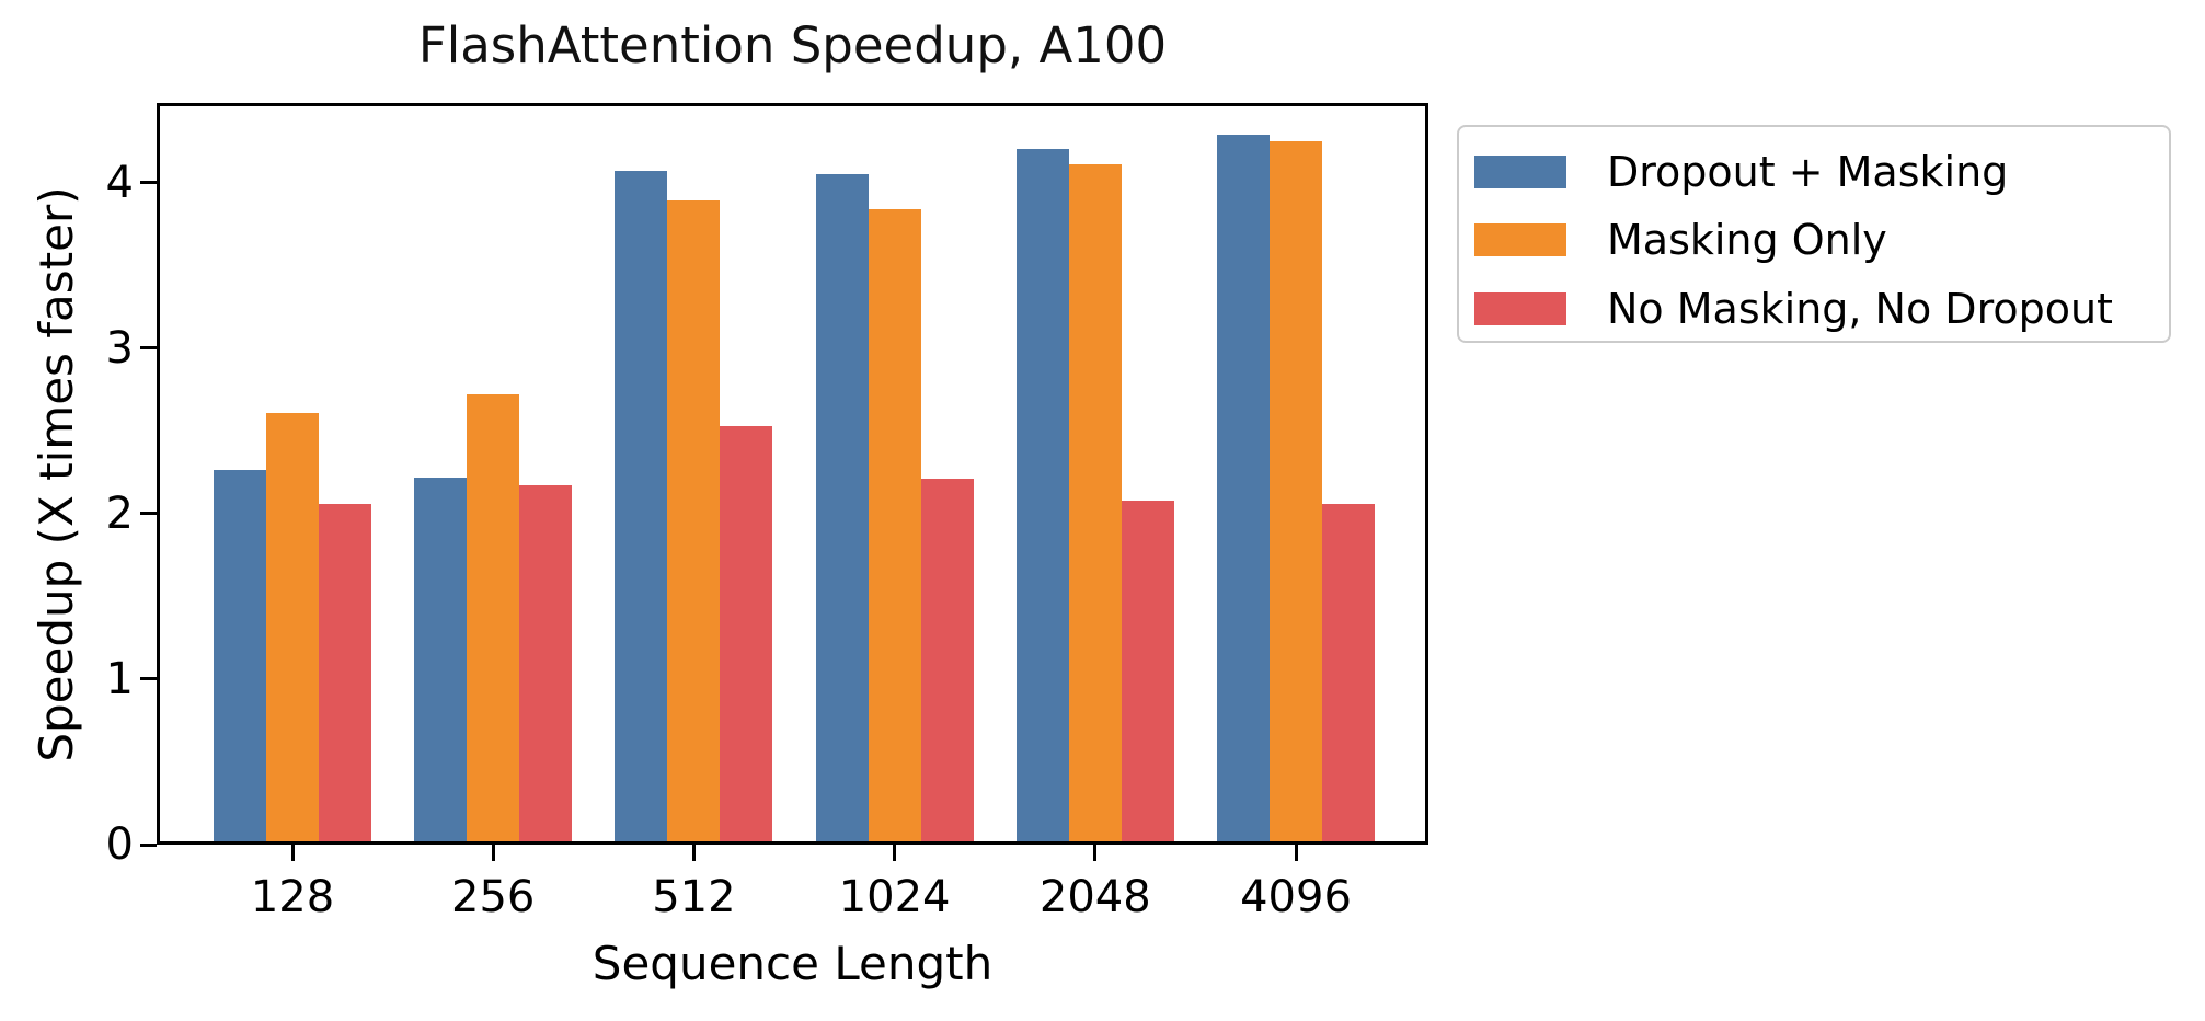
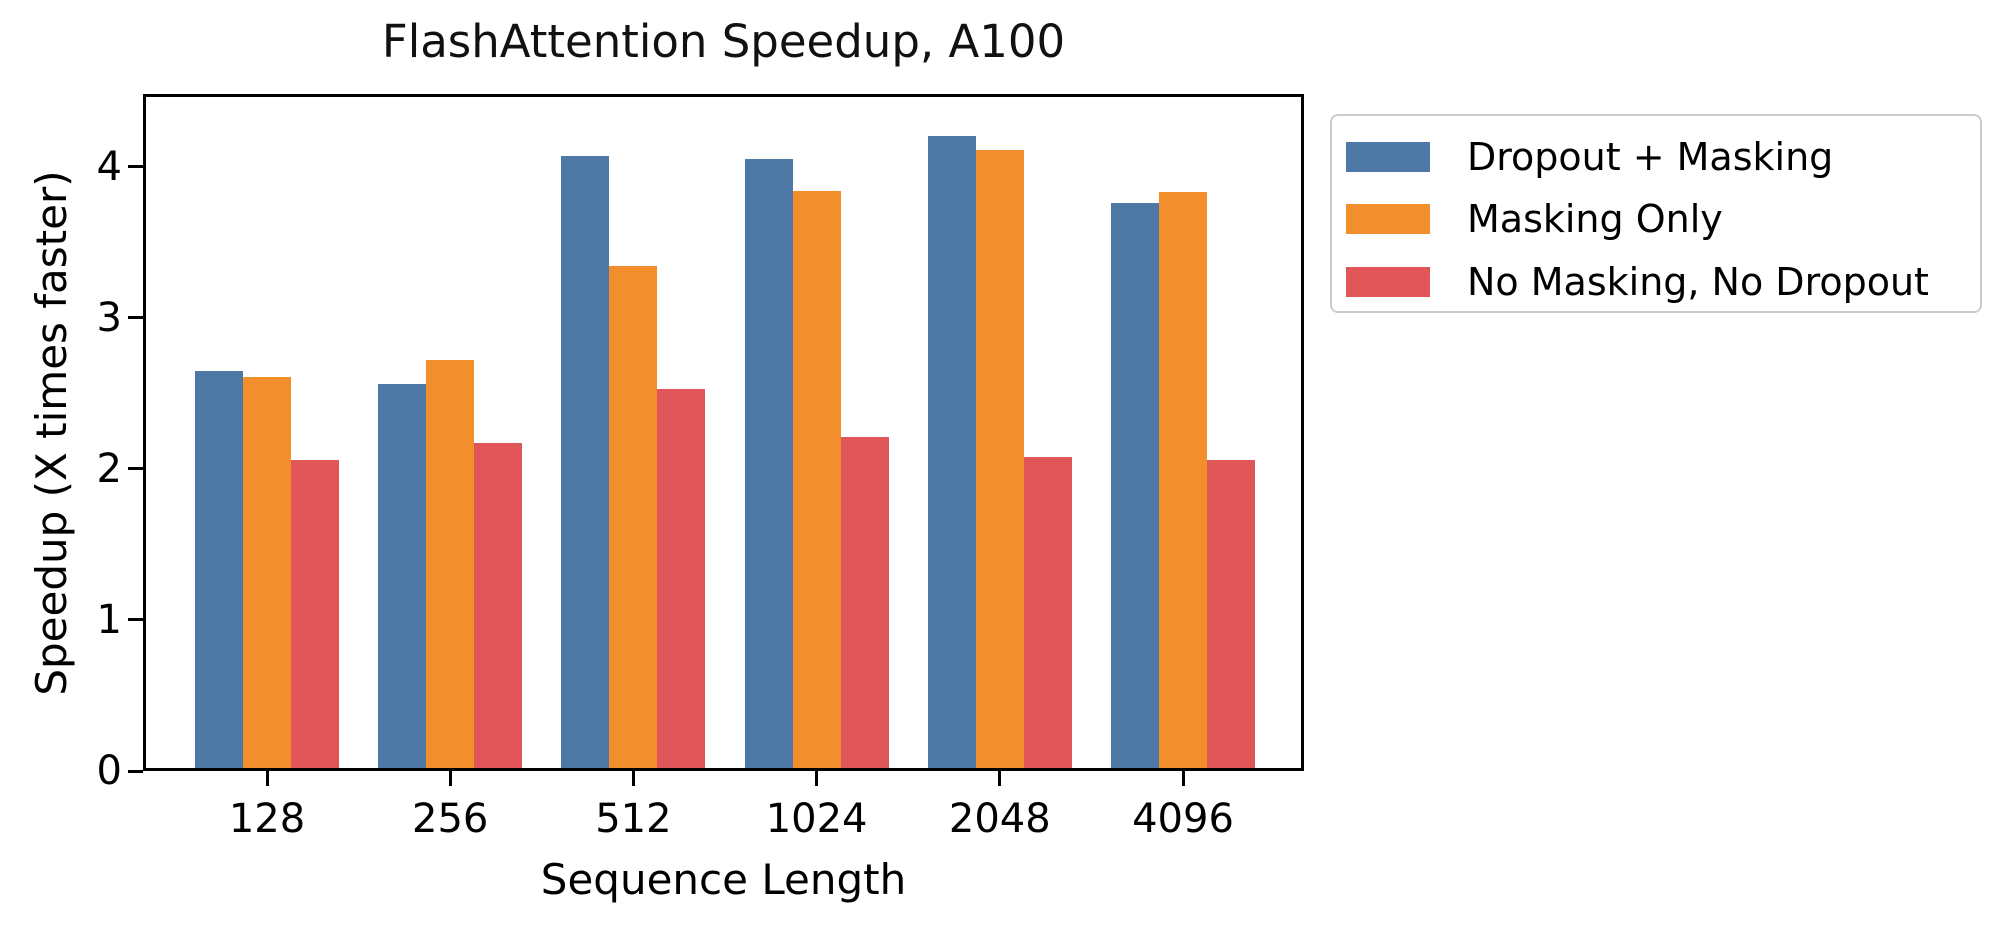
Dropout + Masking/128: 2.24 -> 2.63
Dropout + Masking/256: 2.20 -> 2.54
Masking Only/512: 3.87 -> 3.32
Dropout + Masking/4096: 4.27 -> 3.74
Masking Only/4096: 4.23 -> 3.81
